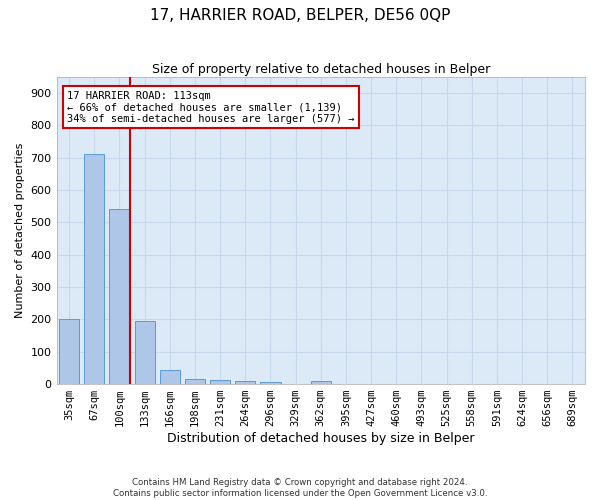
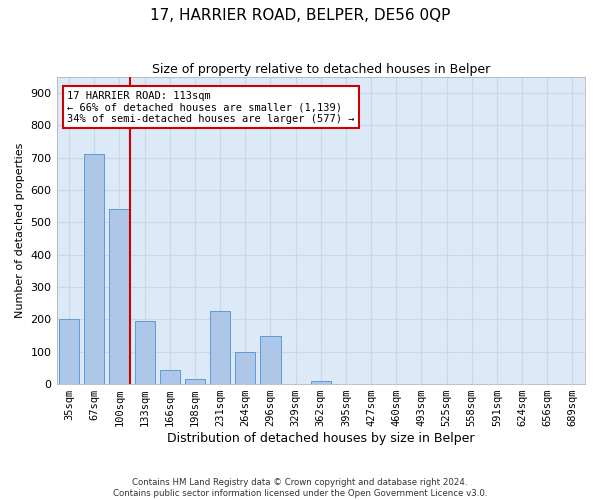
231sqm: 12 -> 225
264sqm: 8 -> 100
296sqm: 6 -> 150
